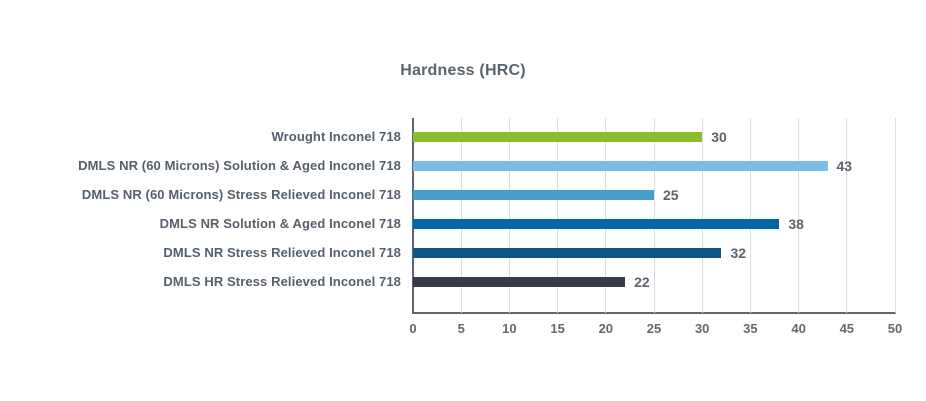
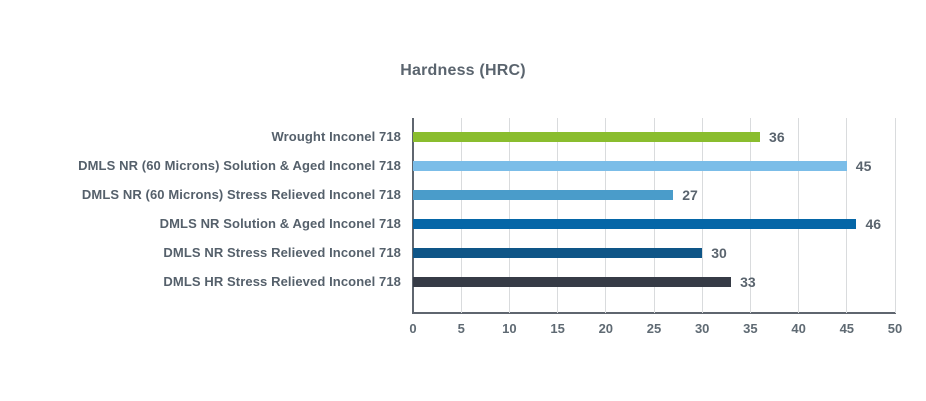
Wrought Inconel 718: 30 -> 36
DMLS NR (60 Microns) Solution & Aged Inconel 718: 43 -> 45
DMLS NR (60 Microns) Stress Relieved Inconel 718: 25 -> 27
DMLS NR Solution & Aged Inconel 718: 38 -> 46
DMLS NR Stress Relieved Inconel 718: 32 -> 30
DMLS HR Stress Relieved Inconel 718: 22 -> 33
